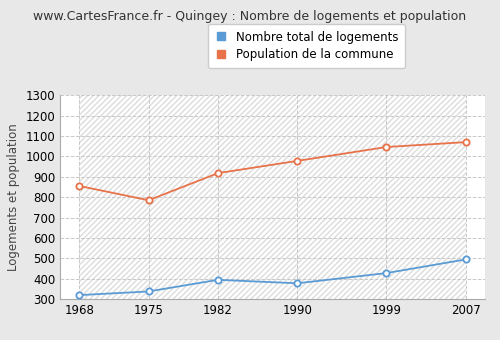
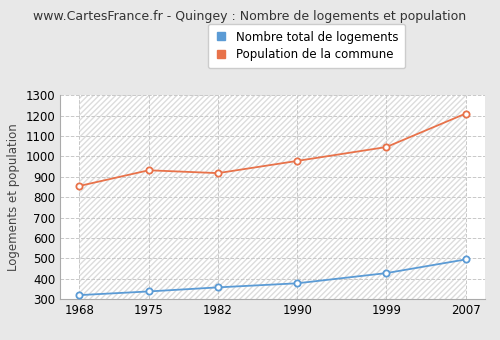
Population de la commune/1975: 785 -> 932
Nombre total de logements/1982: 395 -> 358
Population de la commune/2007: 1070 -> 1210
